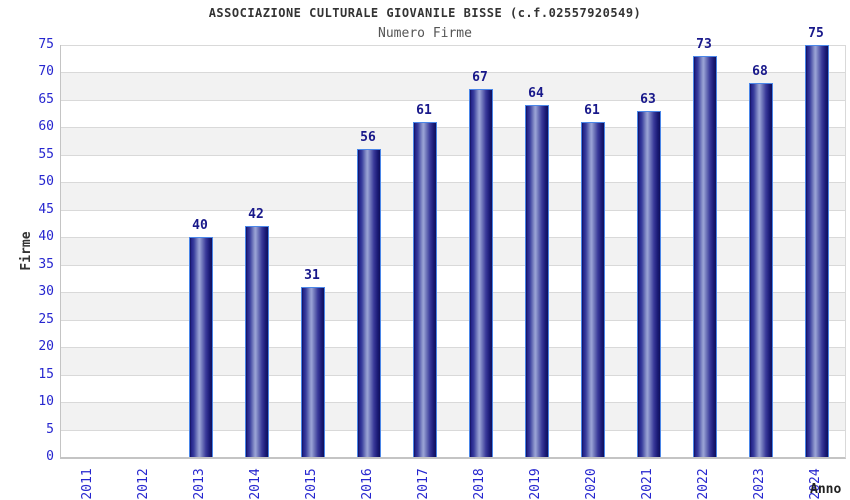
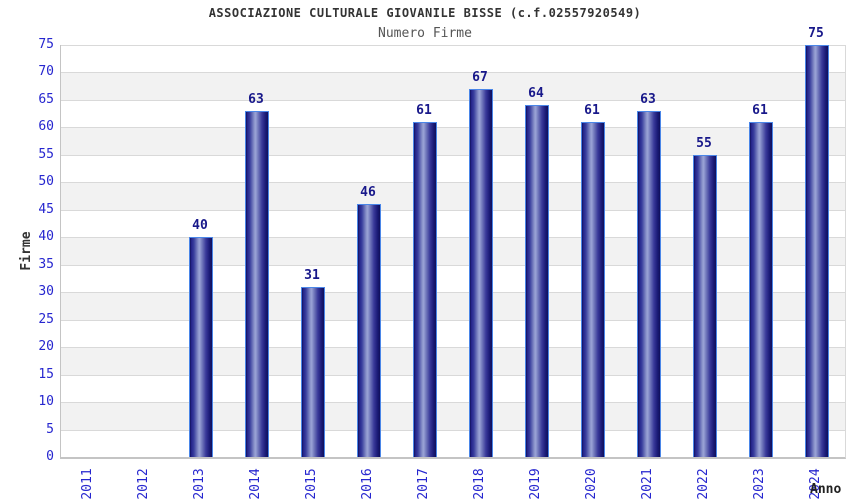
2014: 42 -> 63
2016: 56 -> 46
2022: 73 -> 55
2023: 68 -> 61
